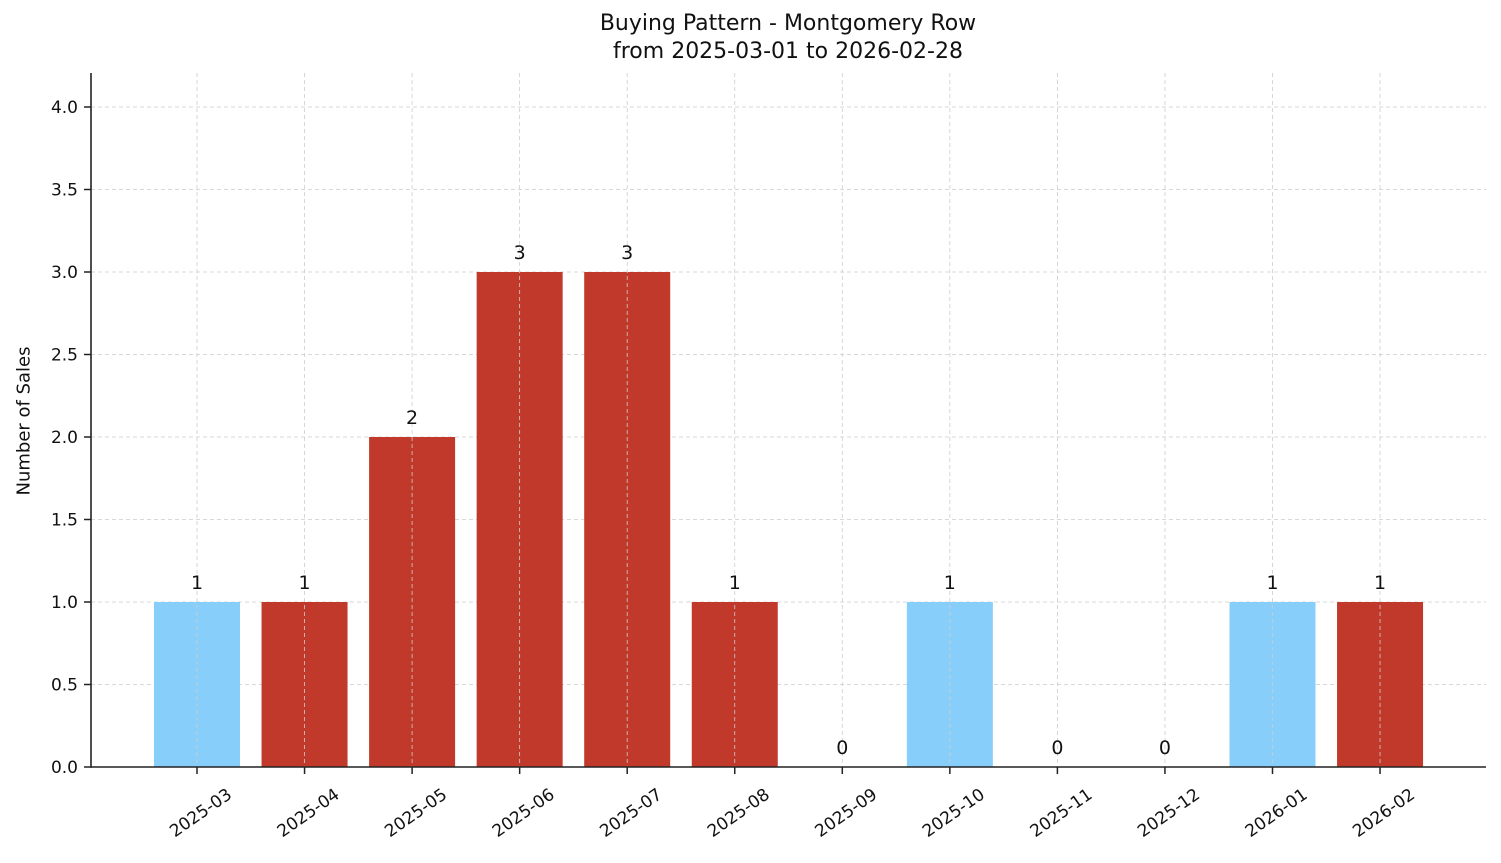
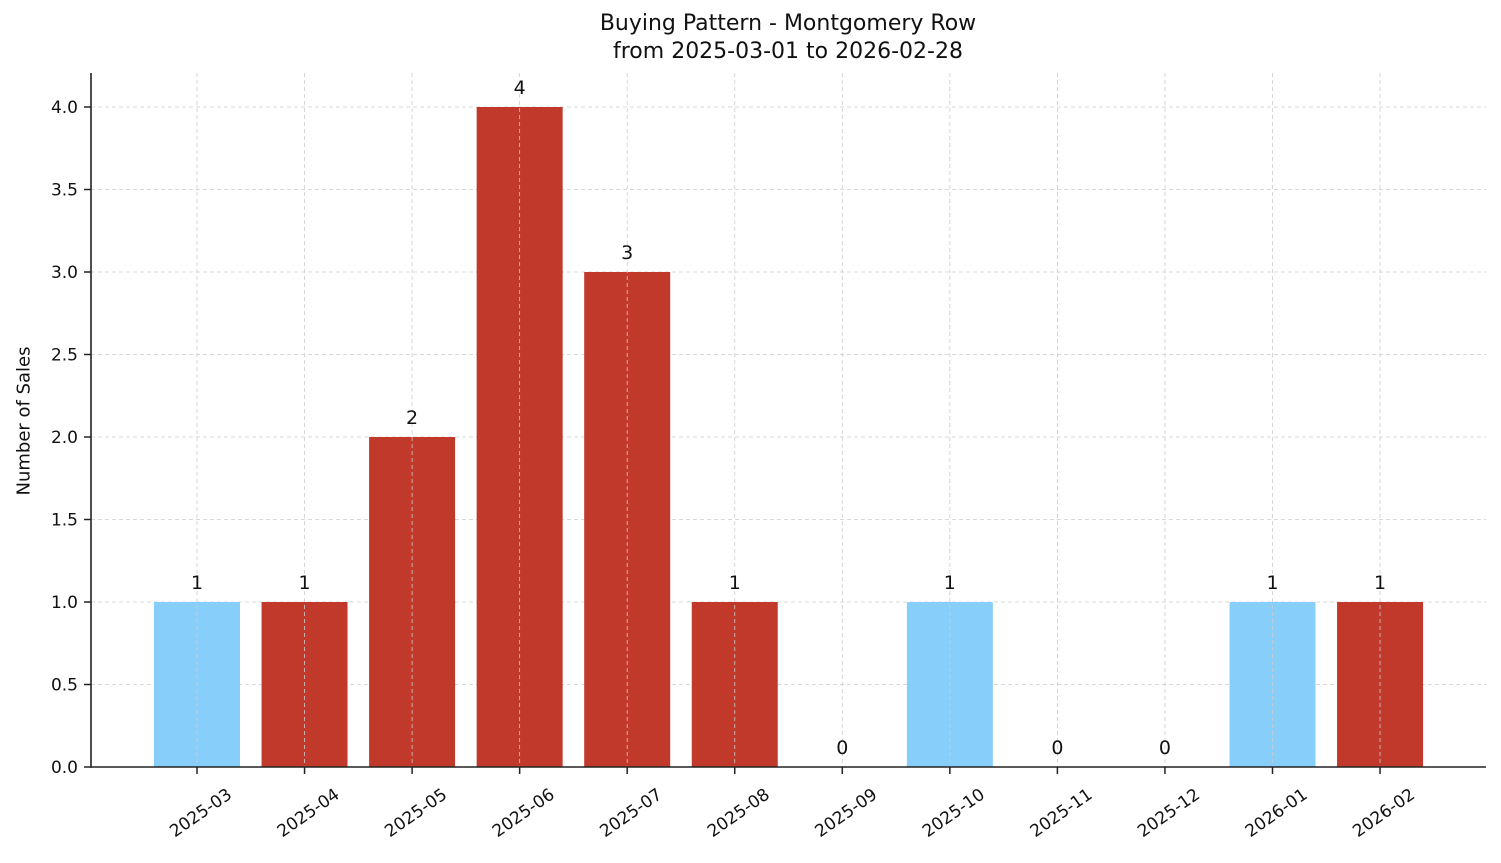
2025-06: 3 -> 4
